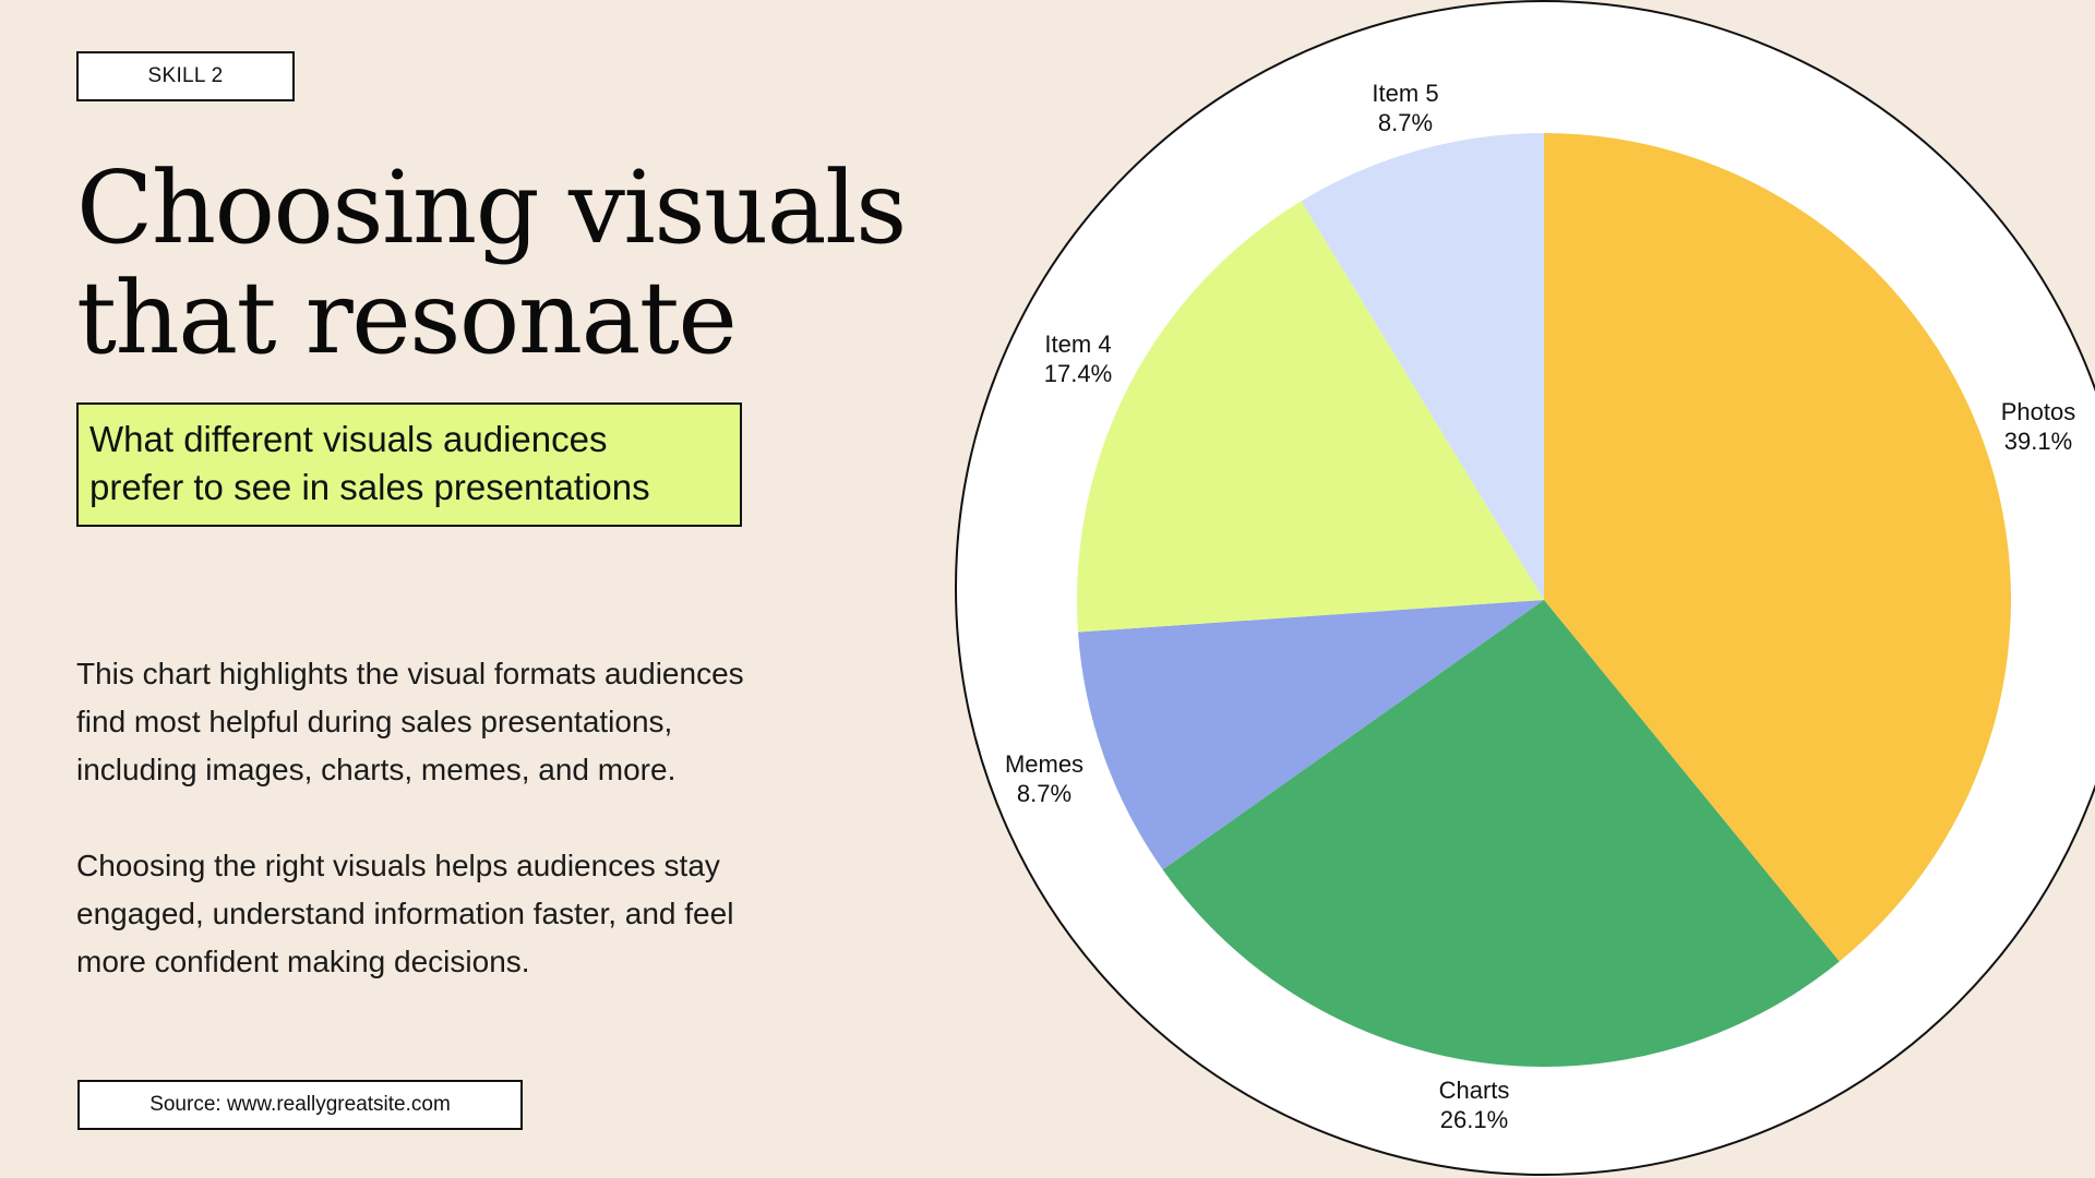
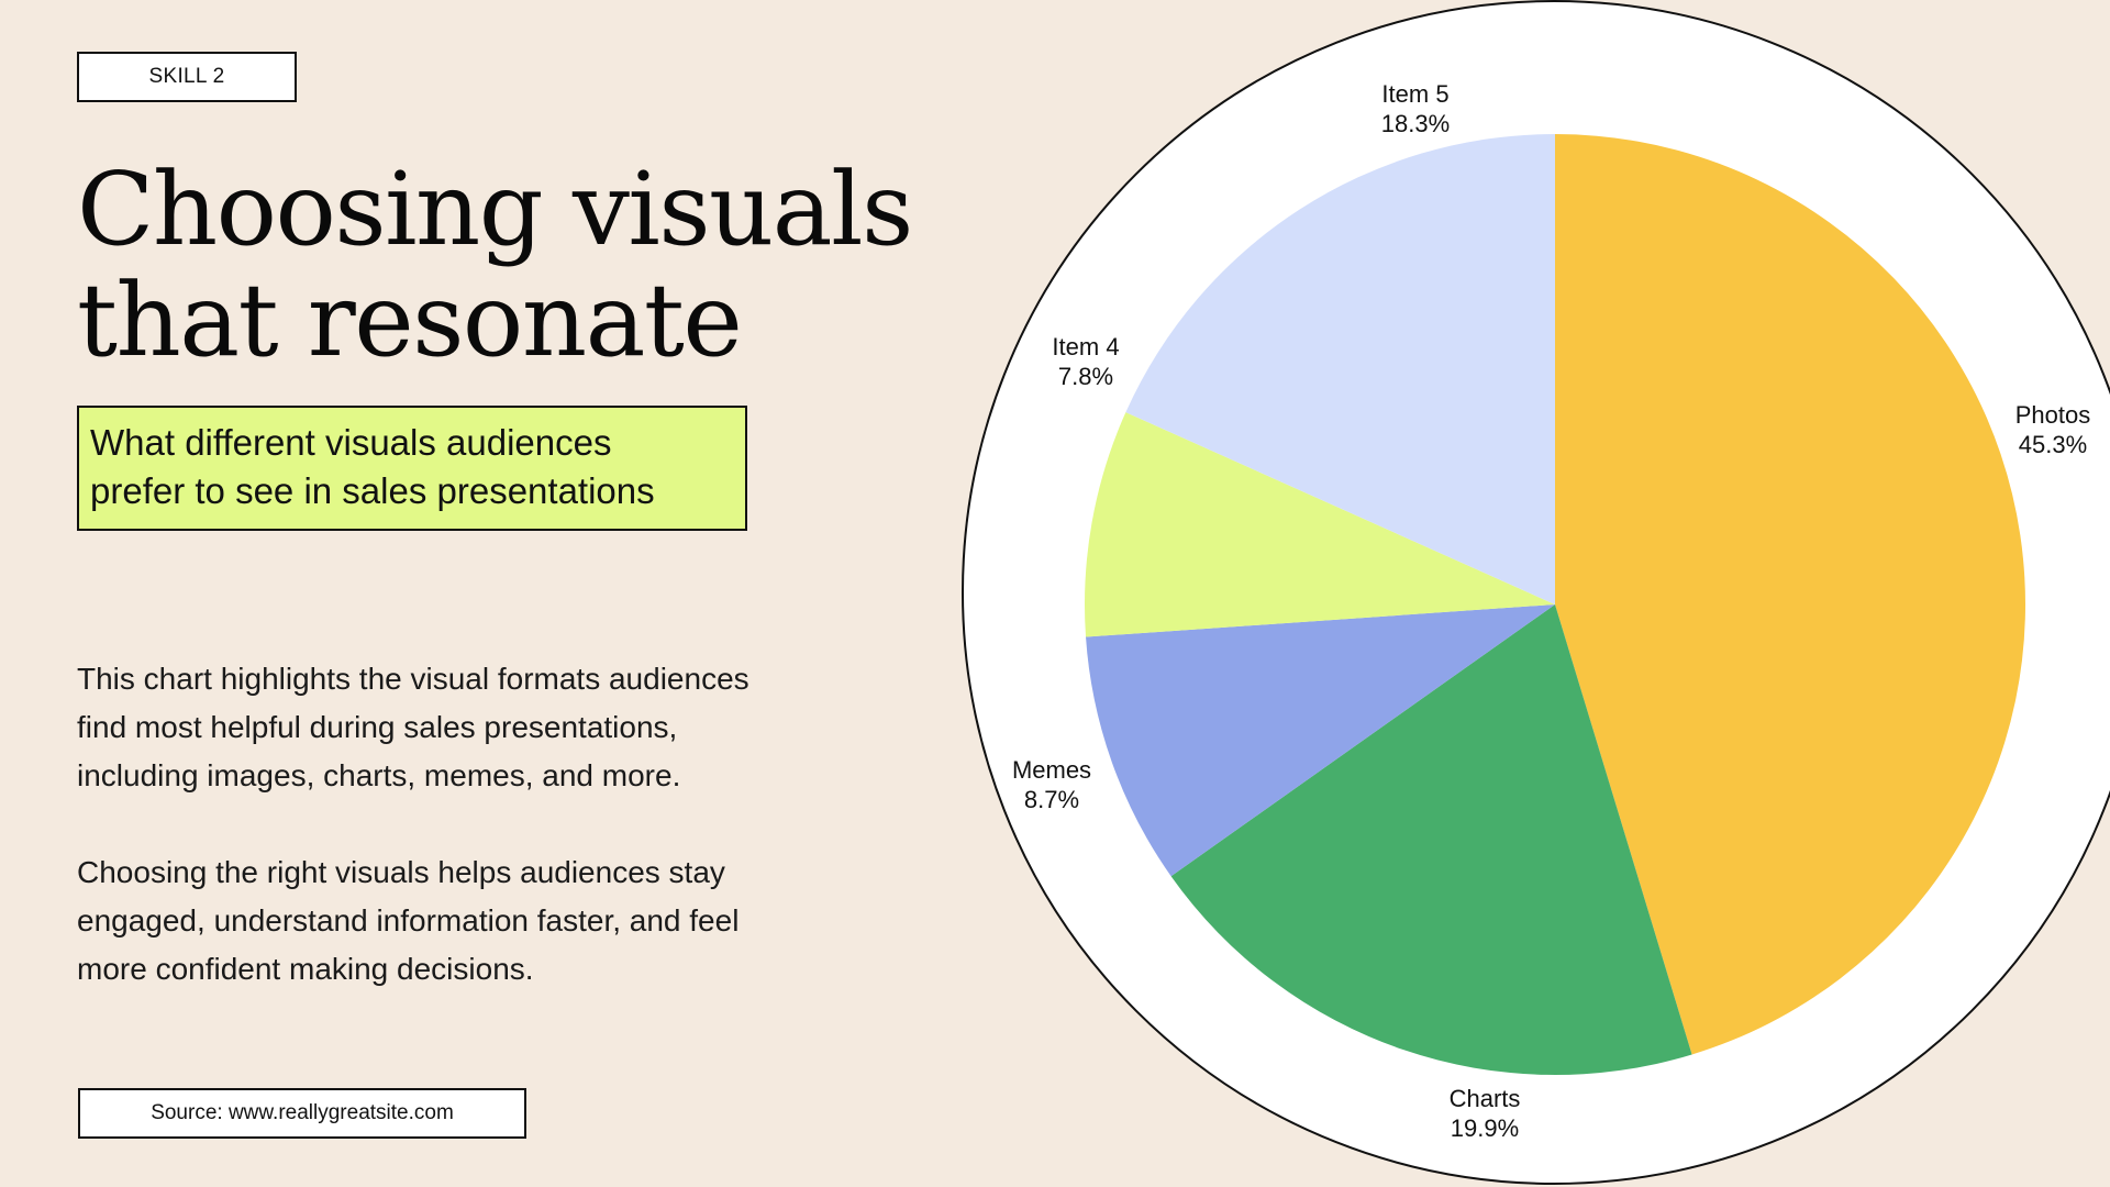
Photos: 39.1% -> 45.3%
Charts: 26.1% -> 19.9%
Item 4: 17.4% -> 7.8%
Item 5: 8.7% -> 18.3%
